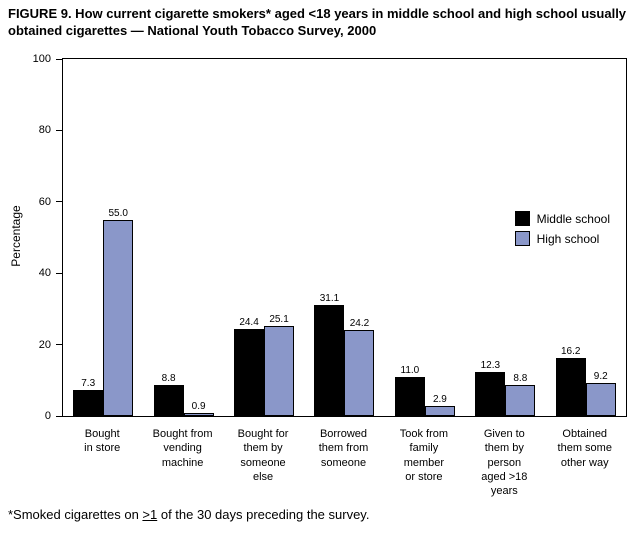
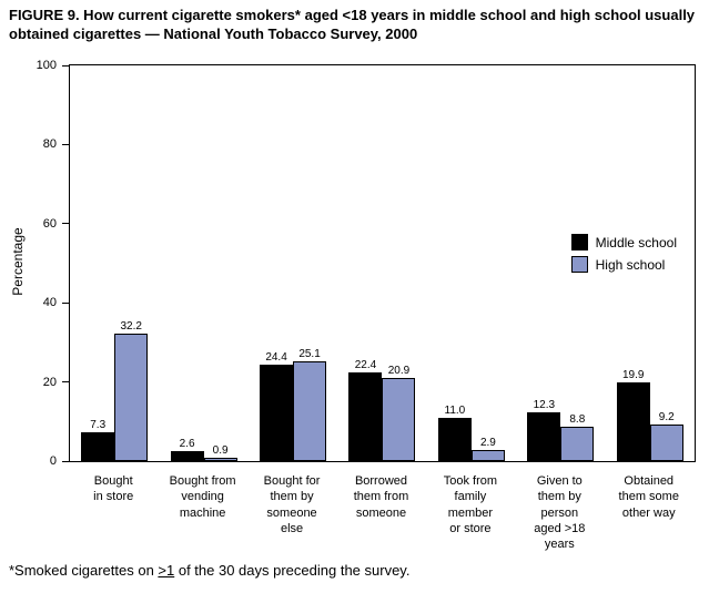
High school/Bought in store: 55.0 -> 32.2
Middle school/Bought from vending machine: 8.8 -> 2.6
Middle school/Borrowed them from someone: 31.1 -> 22.4
High school/Borrowed them from someone: 24.2 -> 20.9
Middle school/Obtained them some other way: 16.2 -> 19.9
